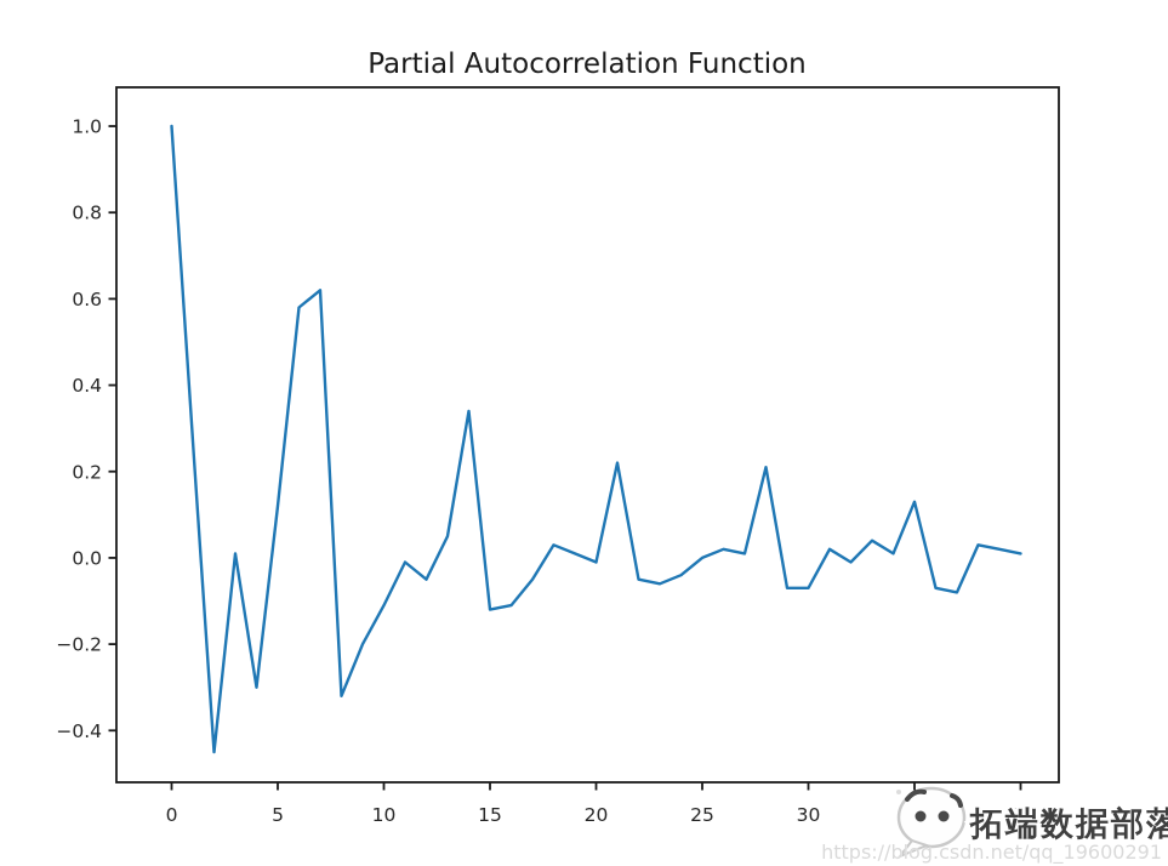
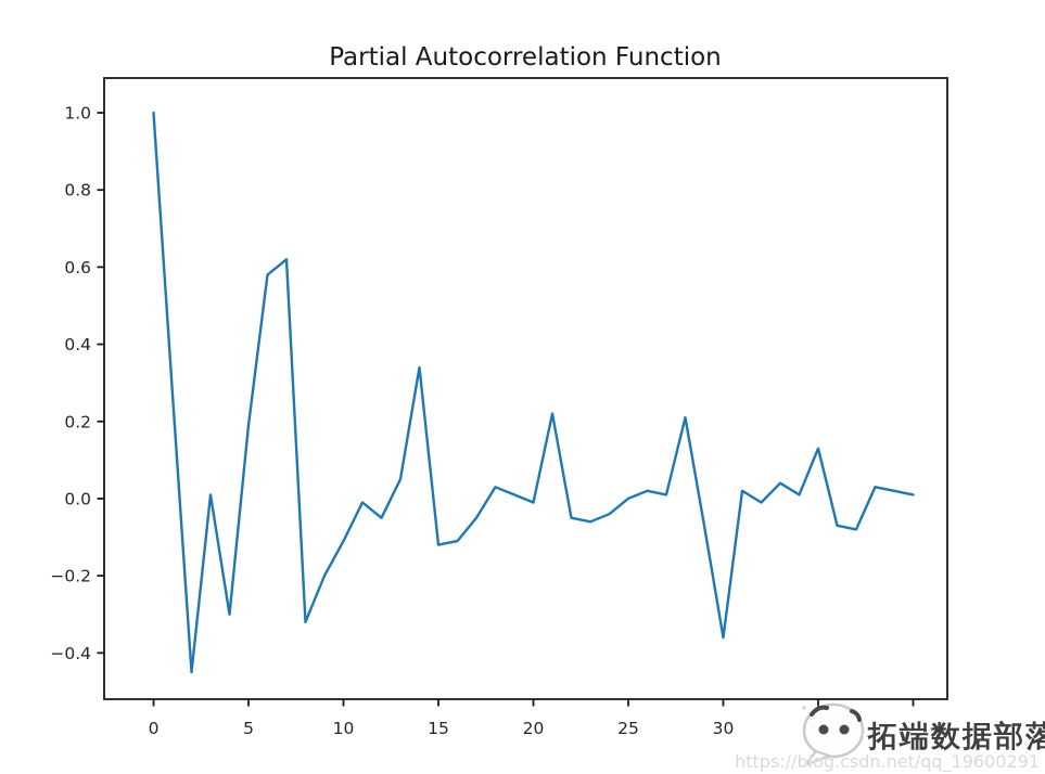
5: 0.12 -> 0.19
30: -0.07 -> -0.36
